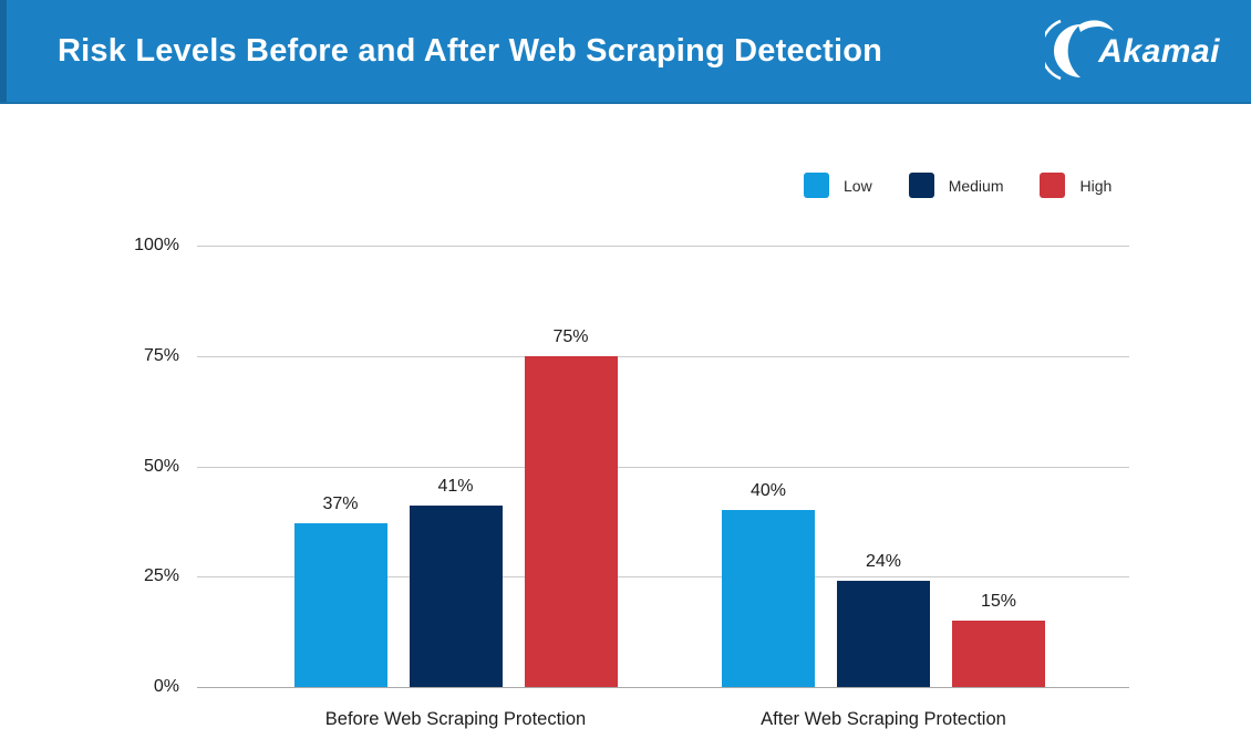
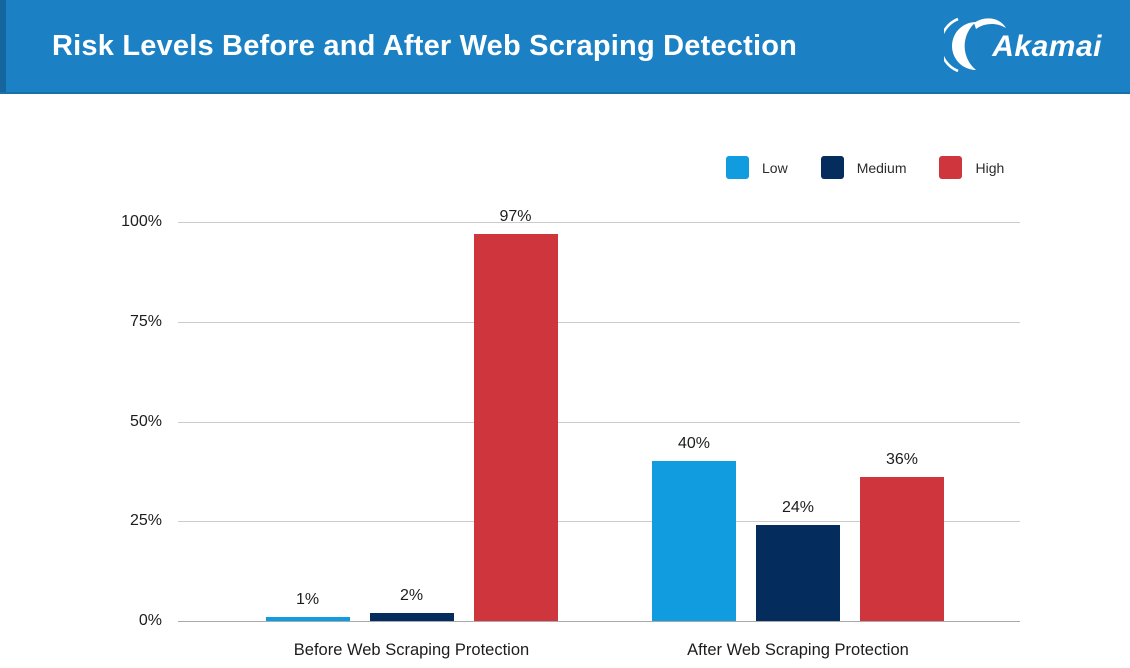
Low/Before Web Scraping Protection: 37% -> 1%
Medium/Before Web Scraping Protection: 41% -> 2%
High/Before Web Scraping Protection: 75% -> 97%
High/After Web Scraping Protection: 15% -> 36%
